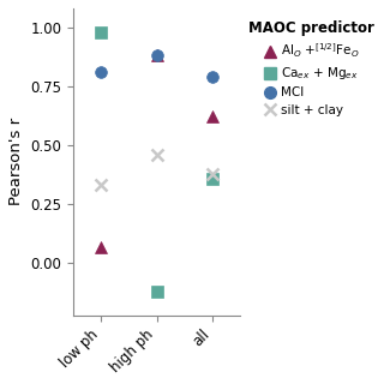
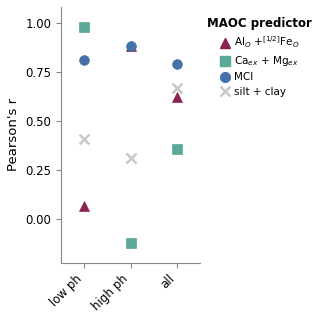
silt + clay/low ph: 0.33 -> 0.41
silt + clay/high ph: 0.46 -> 0.31
silt + clay/all: 0.38 -> 0.67
